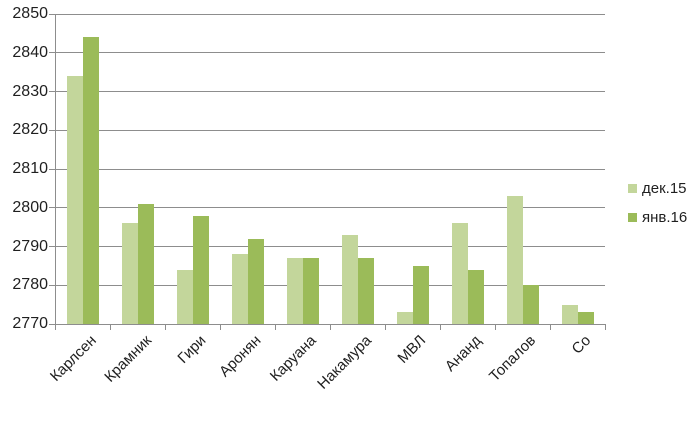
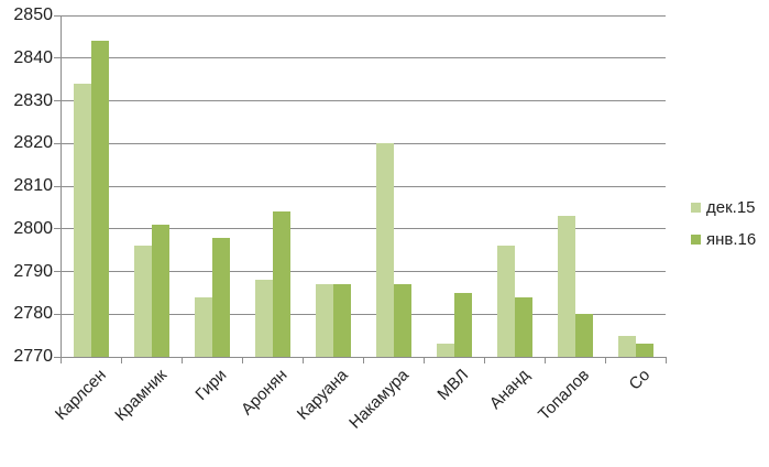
янв.16/Аронян: 2792 -> 2804
дек.15/Накамура: 2793 -> 2820
